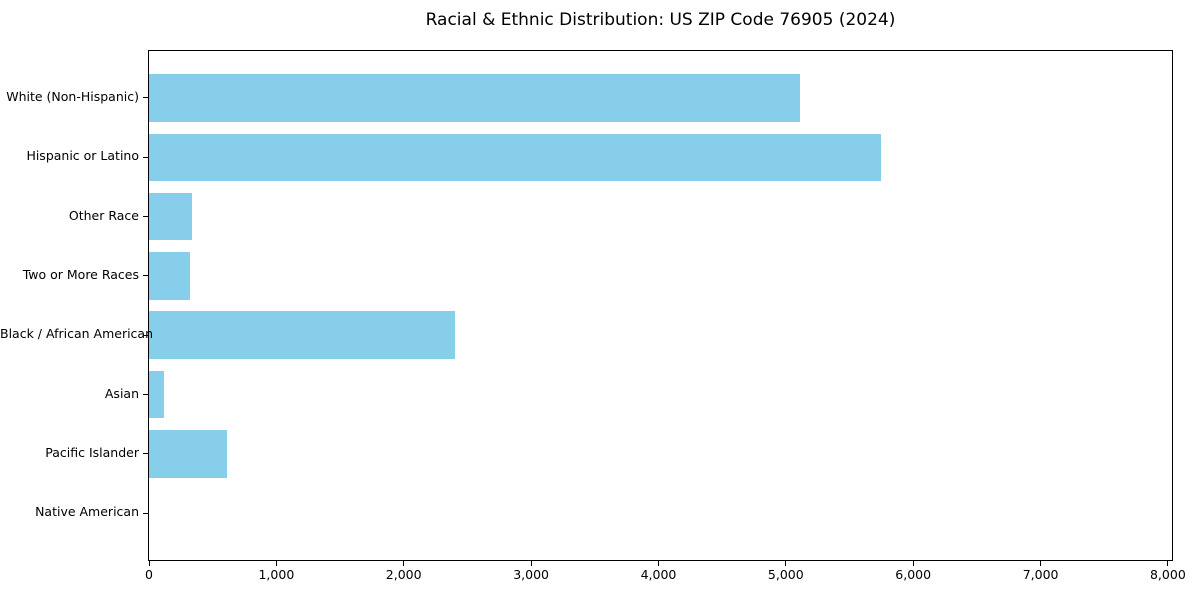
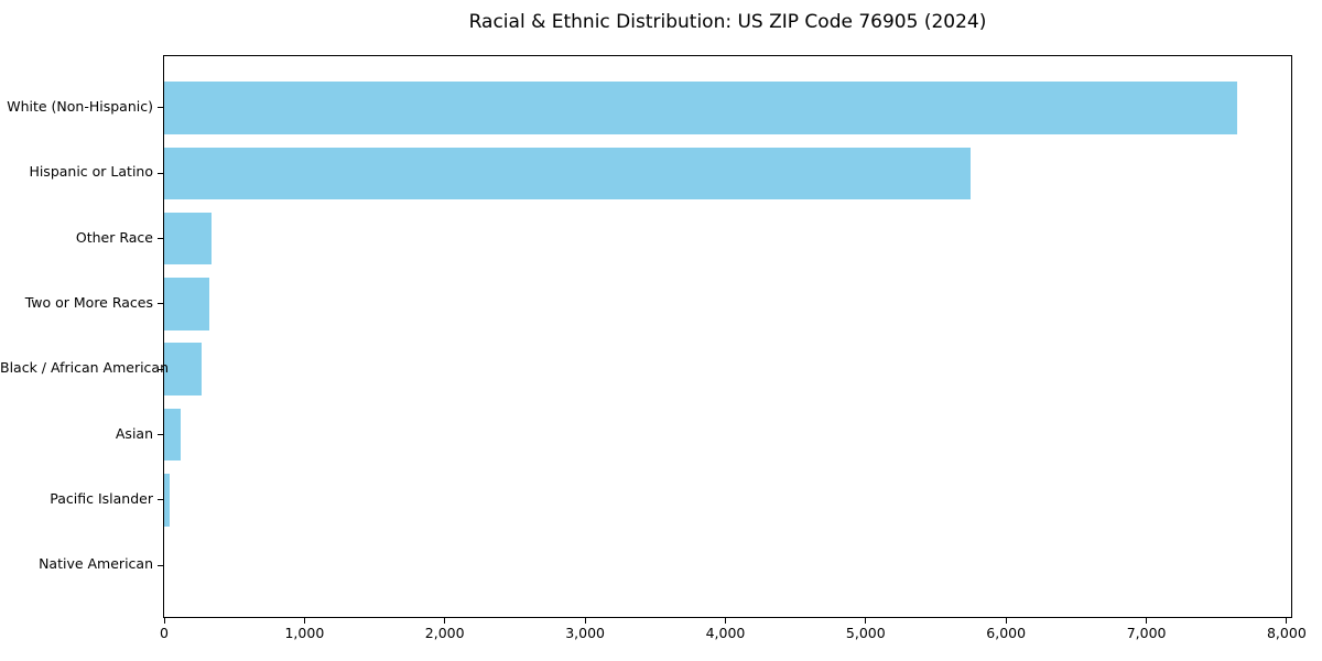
White (Non-Hispanic): 5110 -> 7650
Black / African American: 2400 -> 270
Pacific Islander: 610 -> 40
